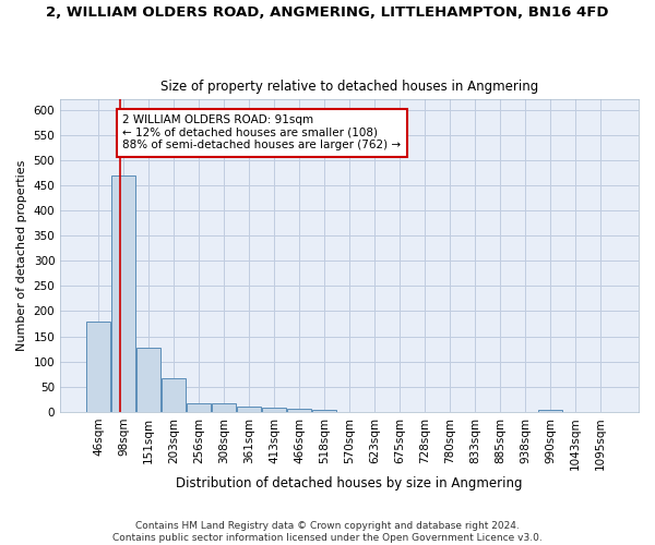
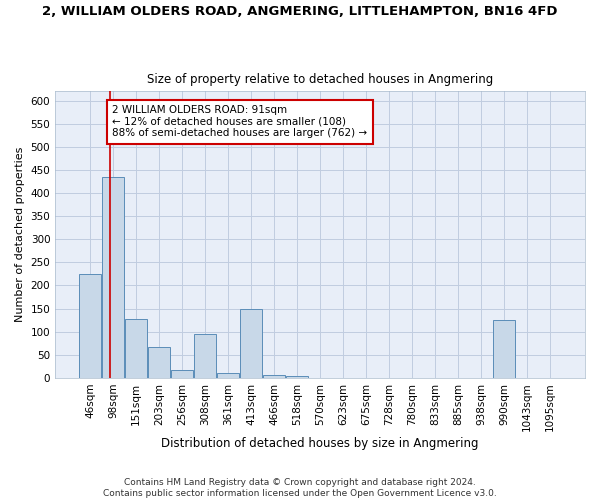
46sqm: 180 -> 225
98sqm: 470 -> 435
308sqm: 17 -> 95
413sqm: 8 -> 150
990sqm: 5 -> 125
